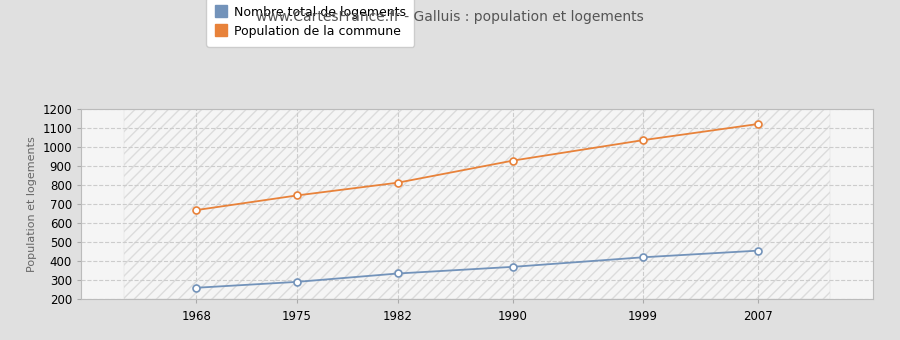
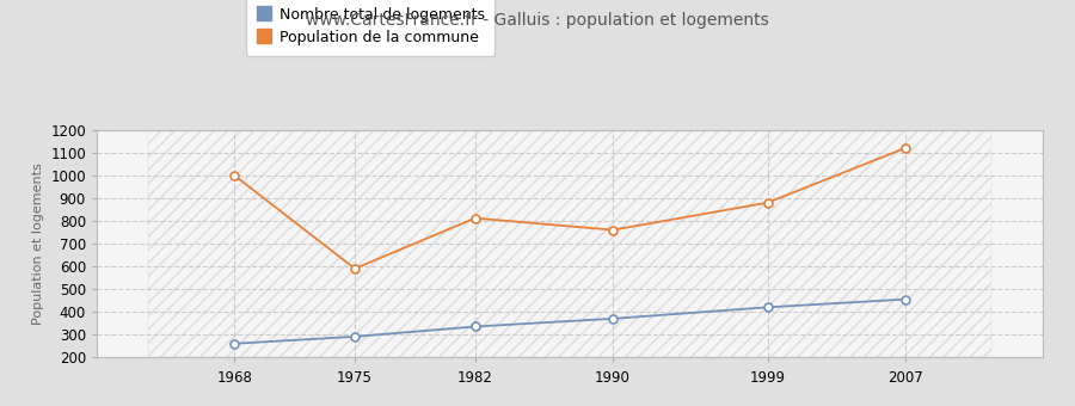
Population de la commune/1968: 670 -> 1000
Population de la commune/1975: 740 -> 590
Population de la commune/1990: 930 -> 760
Population de la commune/1999: 1040 -> 880
